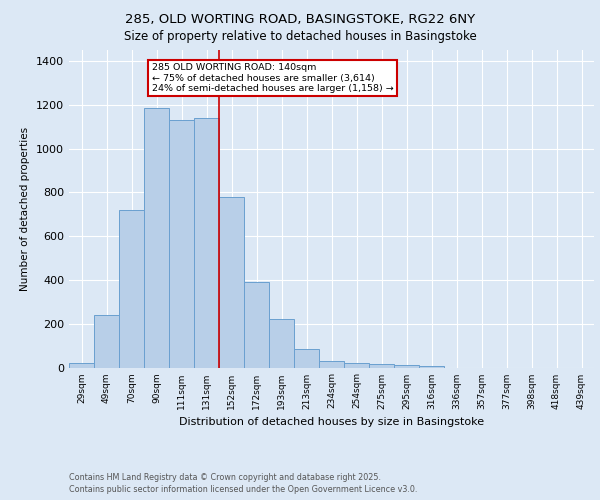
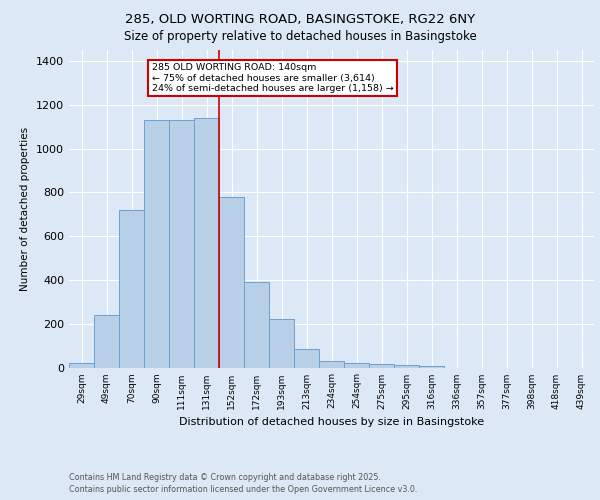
90sqm: 1185 -> 1130
